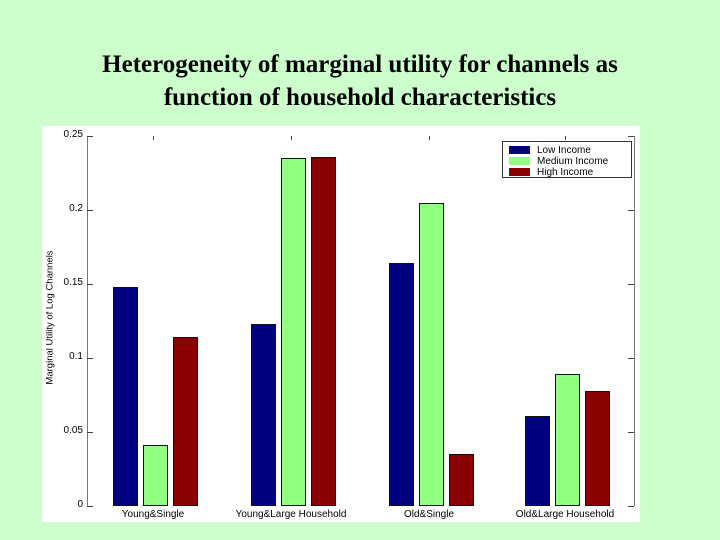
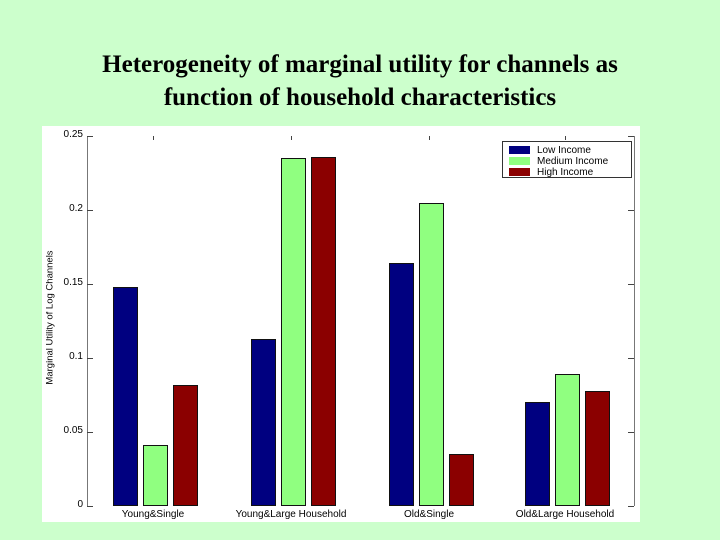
High Income/Young&Single: 0.114 -> 0.082
Low Income/Young&Large Household: 0.123 -> 0.113
Low Income/Old&Large Household: 0.061 -> 0.070
